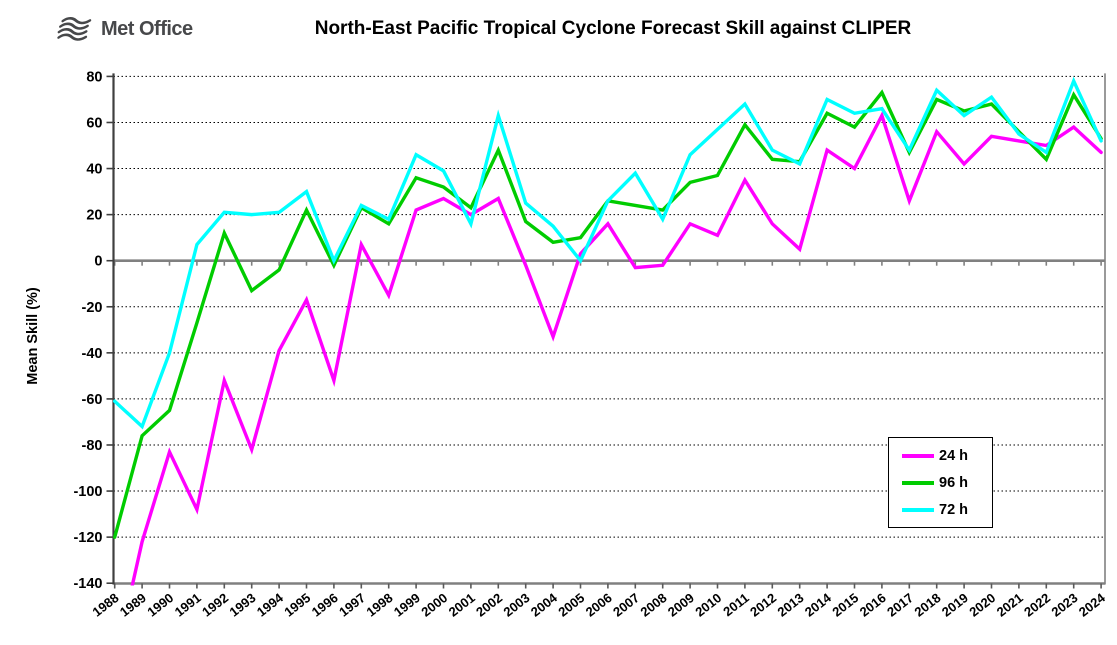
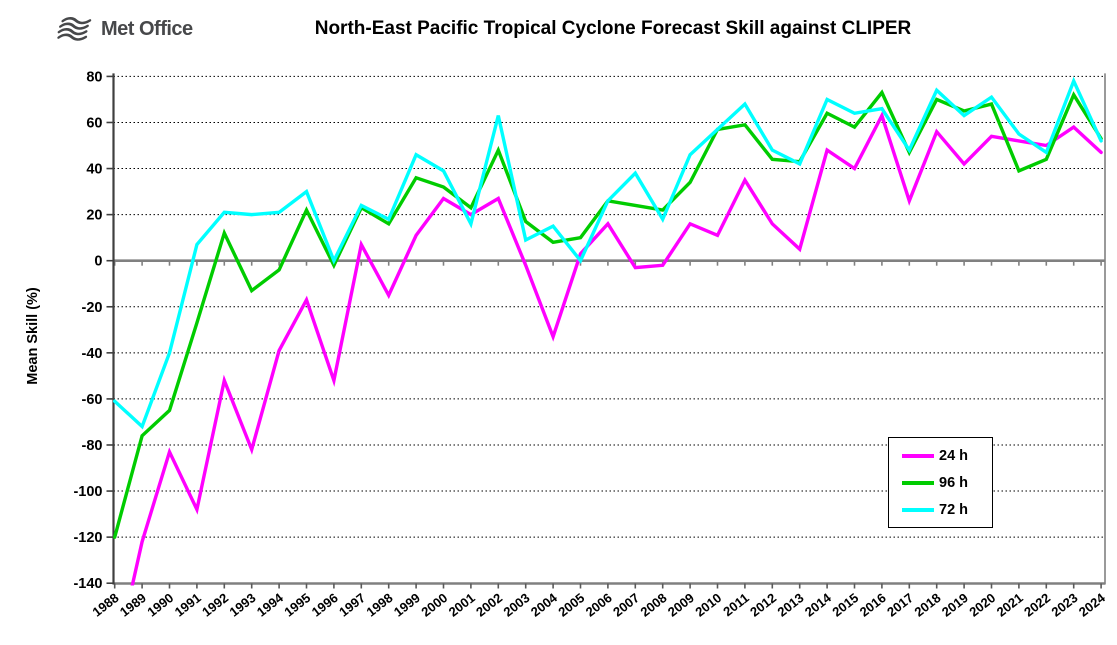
24 h/1999: 22 -> 11
72 h/2003: 25 -> 9
96 h/2010: 37 -> 57
96 h/2021: 56 -> 39
